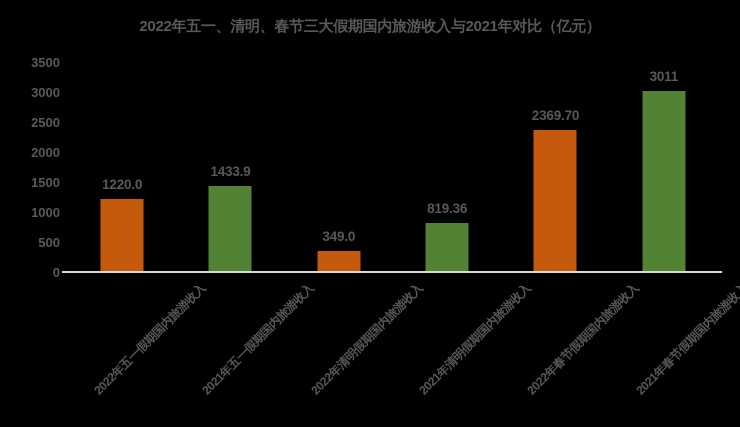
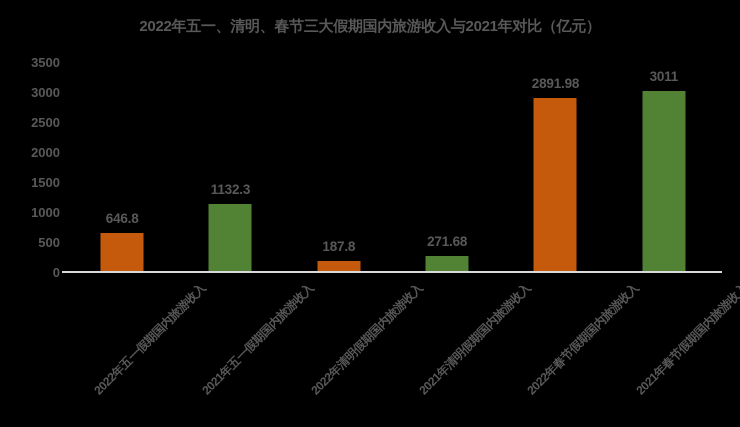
2022年五一假期国内旅游收入: 1220.0 -> 646.8
2021年五一假期国内旅游收入: 1433.9 -> 1132.3
2022年清明假期国内旅游收入: 349.0 -> 187.8
2021年清明假期国内旅游收入: 819.36 -> 271.68
2022年春节假期国内旅游收入: 2369.70 -> 2891.98
